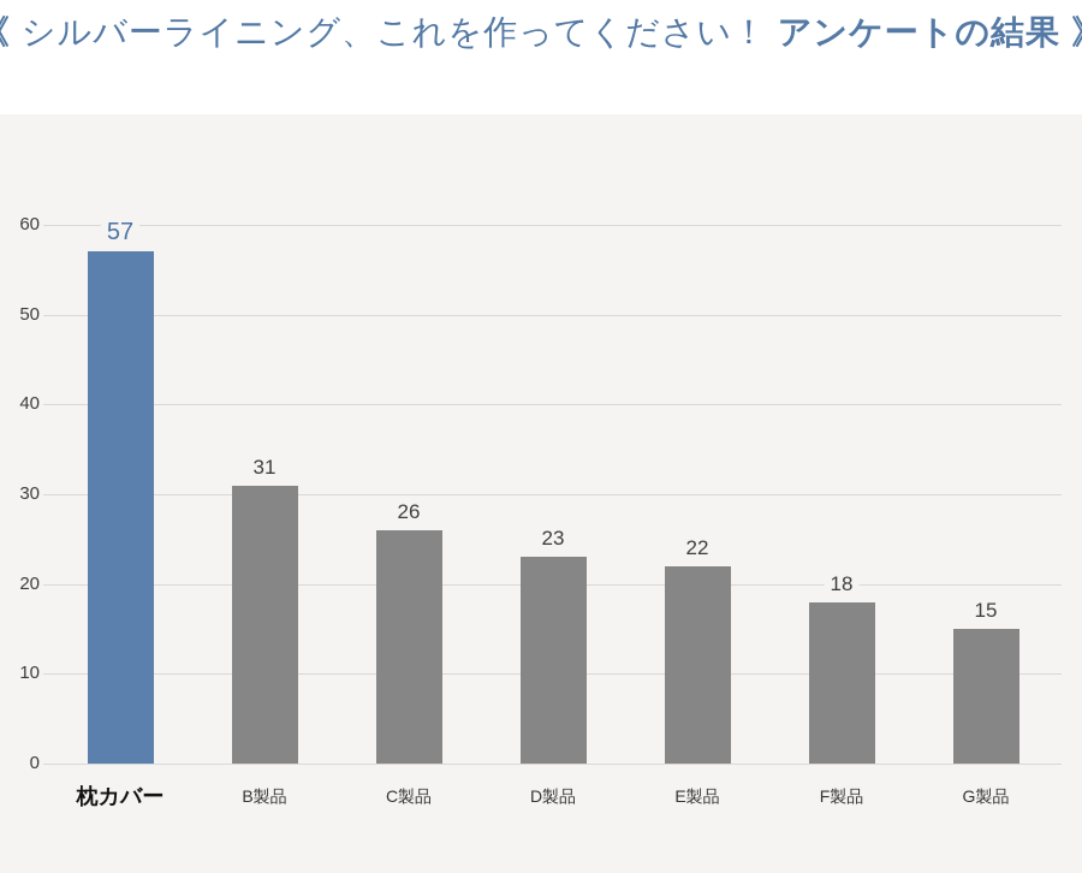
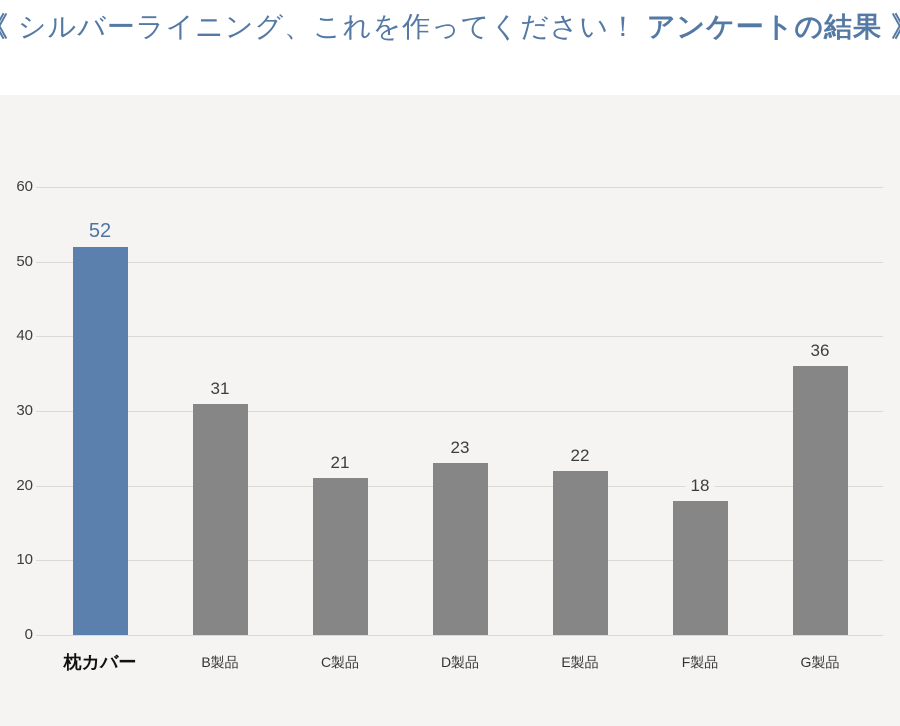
枕カバー: 57 -> 52
C製品: 26 -> 21
G製品: 15 -> 36
